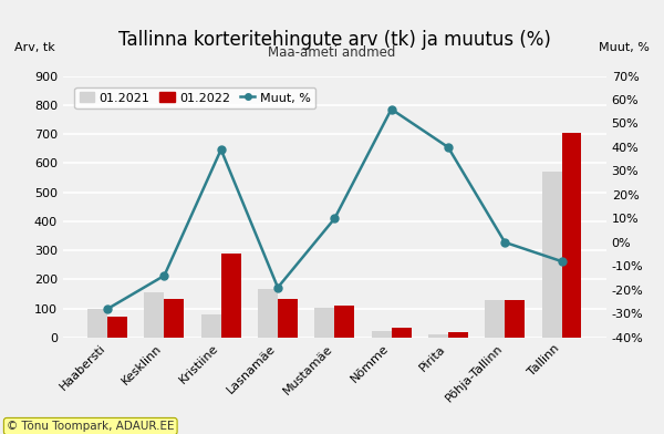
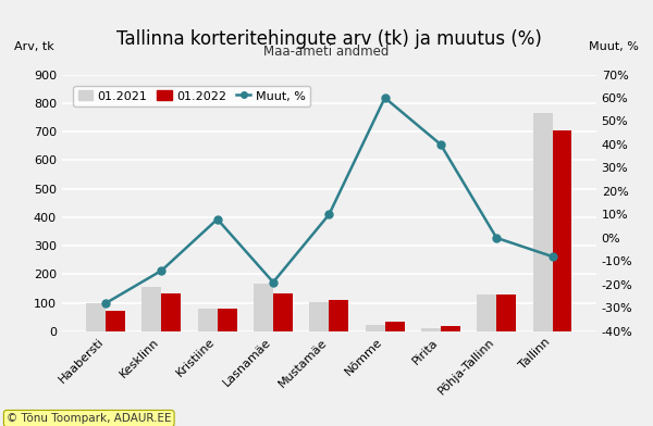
Muut, %/Kristiine: 39% -> 8%
01.2022/Kristiine: 290 -> 78
Muut, %/Nõmme: 56% -> 60%
01.2021/Tallinn: 570 -> 765
